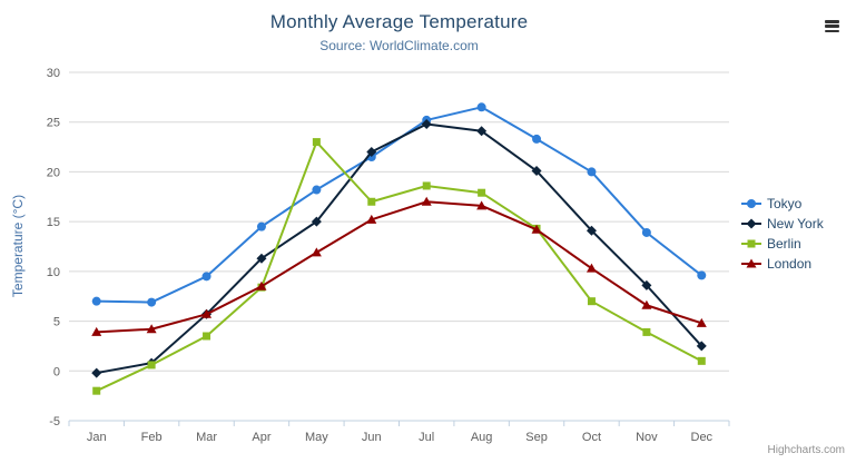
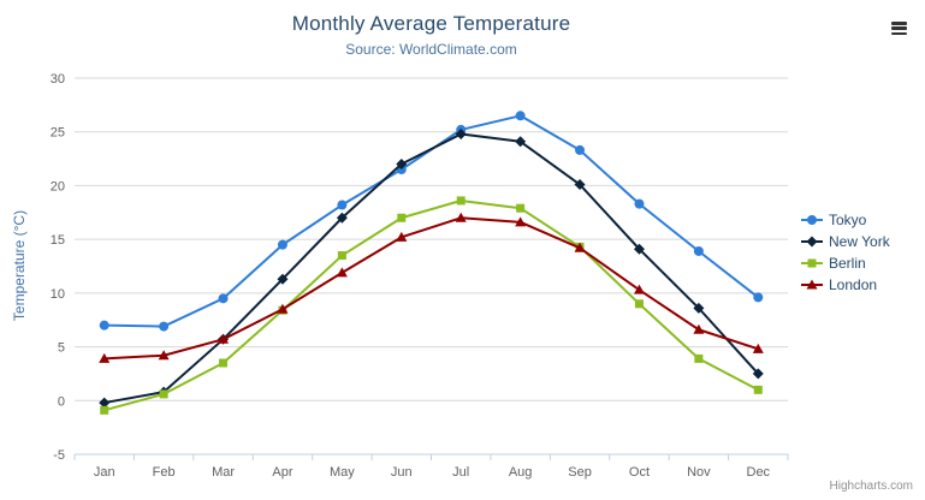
Berlin/Jan: -2 -> -1
New York/May: 15 -> 17
Berlin/May: 23 -> 14
Tokyo/Oct: 20 -> 18
Berlin/Oct: 7 -> 9
